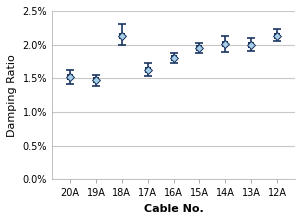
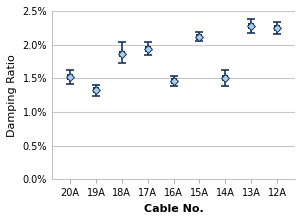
19A: 1.47% -> 1.32%
18A: 2.13% -> 1.86%
17A: 1.63% -> 1.94%
16A: 1.80% -> 1.46%
15A: 1.95% -> 2.12%
14A: 2.01% -> 1.50%
13A: 2.00% -> 2.28%
12A: 2.13% -> 2.24%
